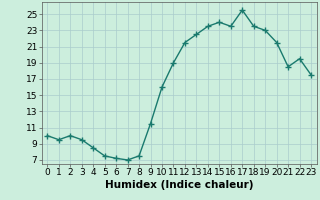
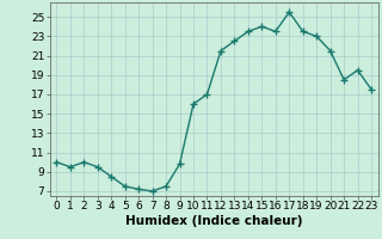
9: 11.5 -> 9.8
11: 19.0 -> 17.0
